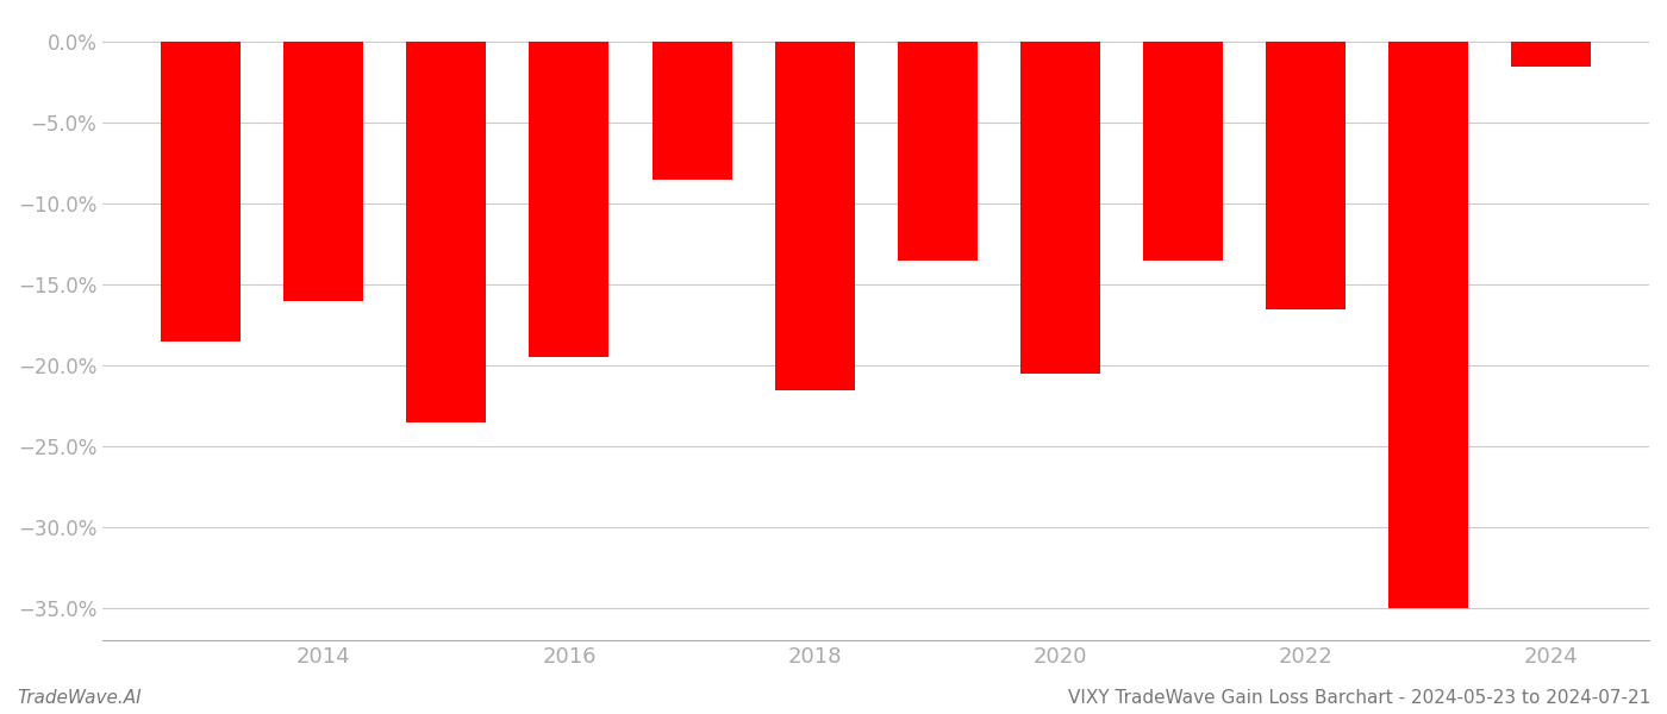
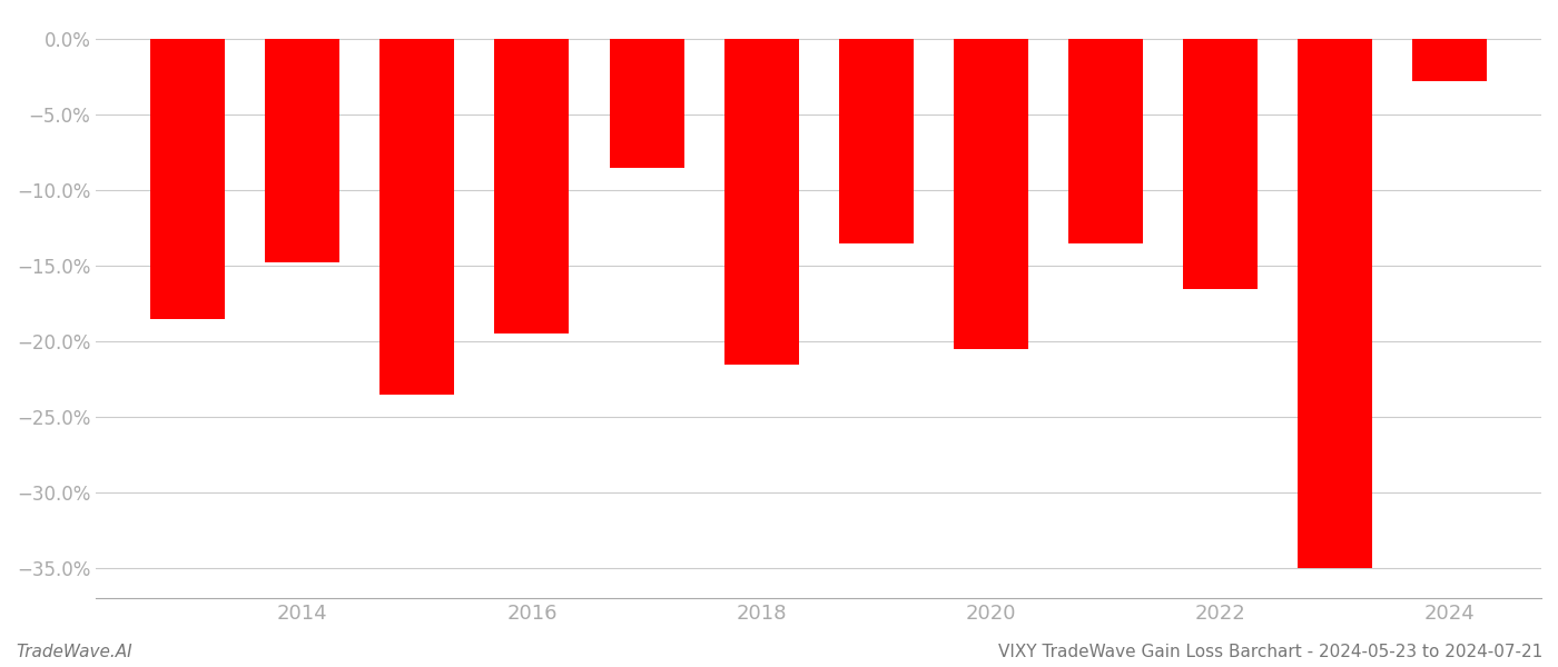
2014: -16.0% -> -14.8%
2024: -1.5% -> -2.8%
